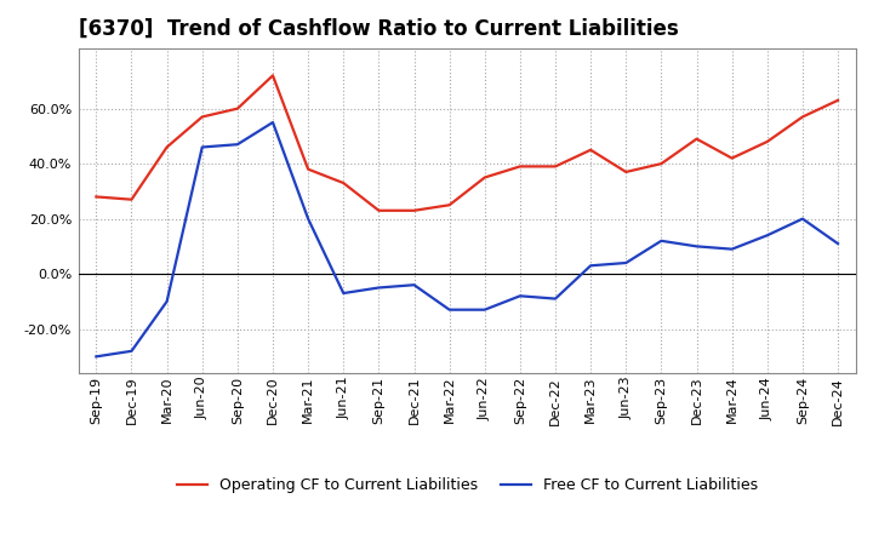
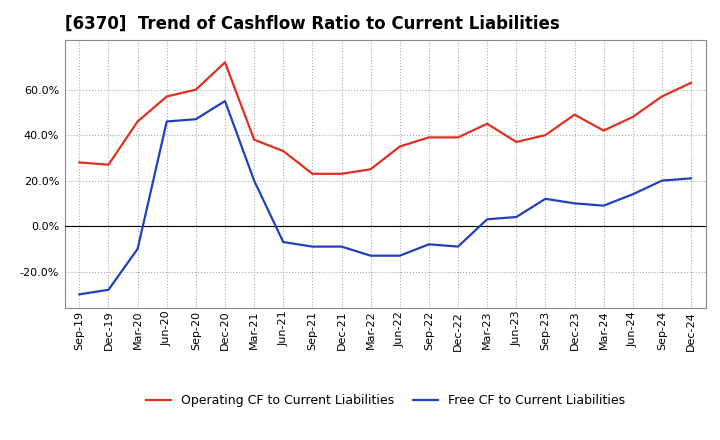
Free CF to Current Liabilities/Sep-21: -5% -> -9%
Free CF to Current Liabilities/Dec-21: -4% -> -9%
Free CF to Current Liabilities/Dec-24: 11% -> 21%
